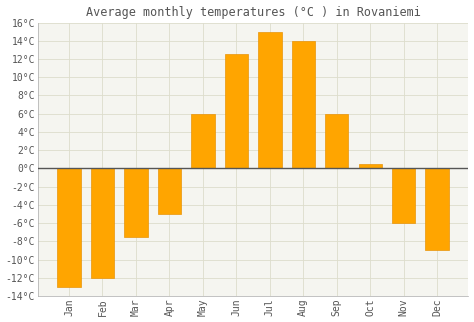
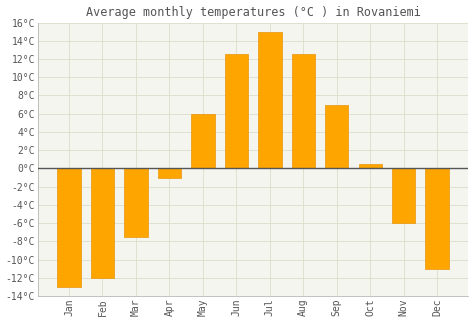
Apr: -5.0°C -> -1.0°C
Aug: 14.0°C -> 12.5°C
Sep: 6.0°C -> 7.0°C
Dec: -9.0°C -> -11.0°C
